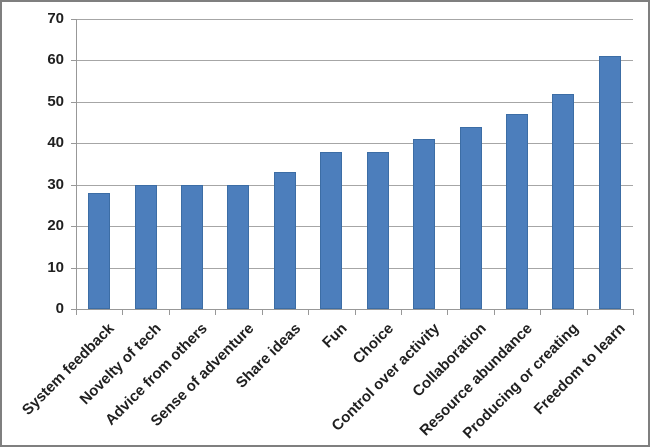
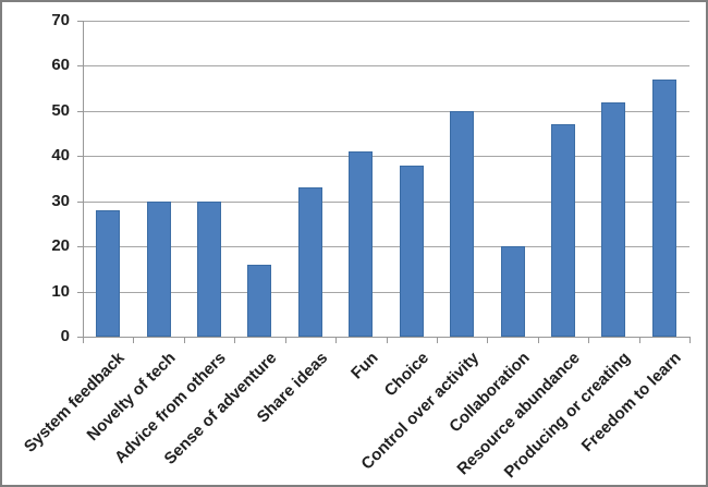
Sense of adventure: 30 -> 16
Fun: 38 -> 41
Control over activity: 41 -> 50
Collaboration: 44 -> 20
Freedom to learn: 61 -> 57
